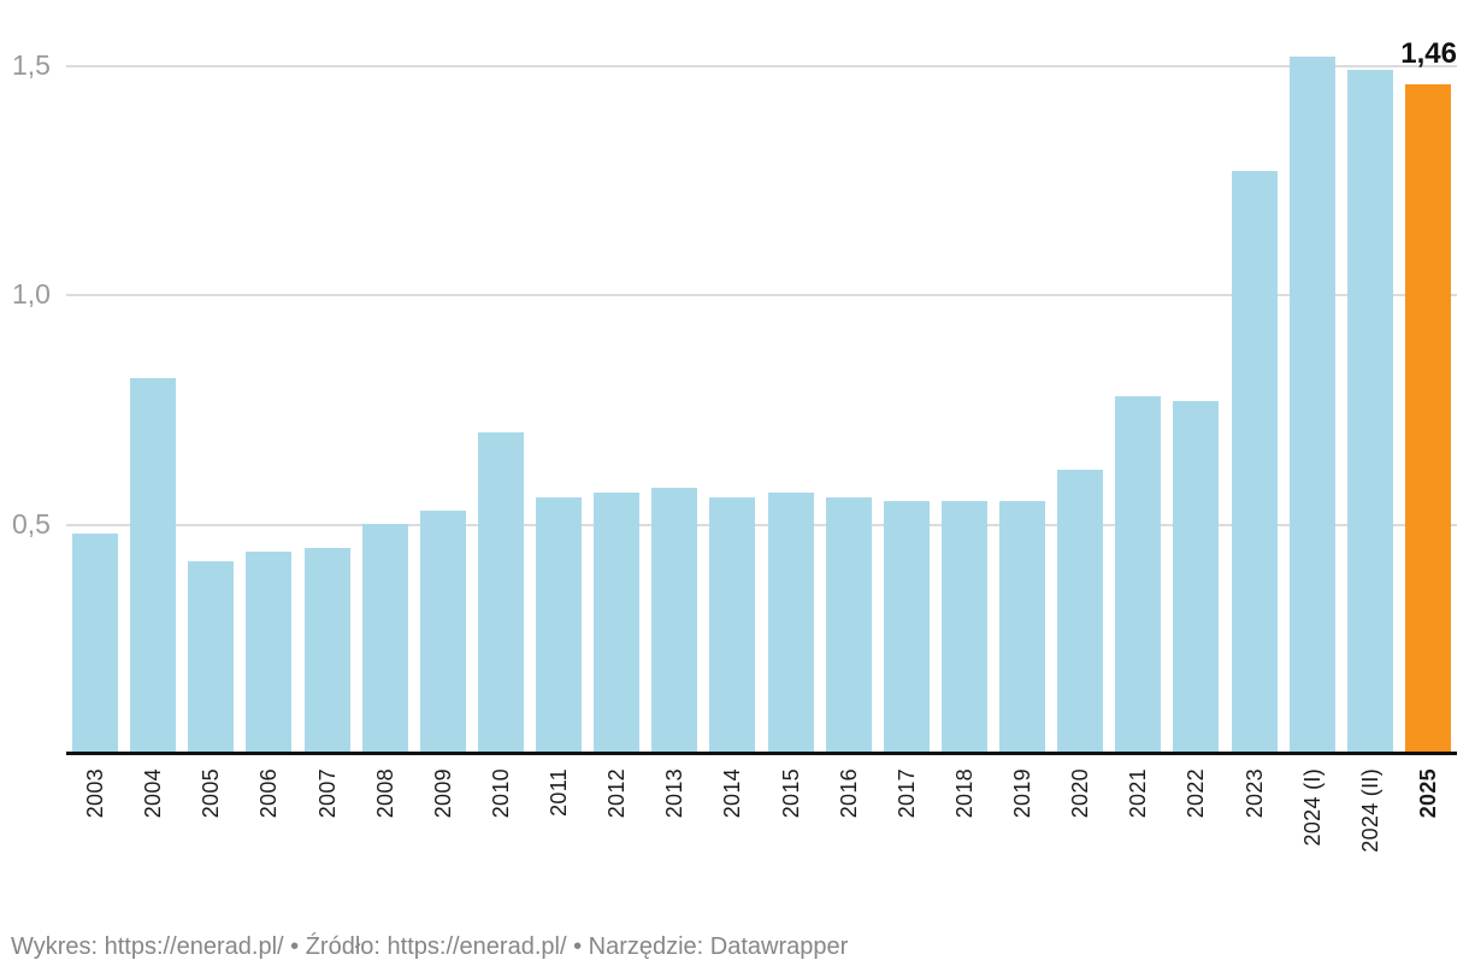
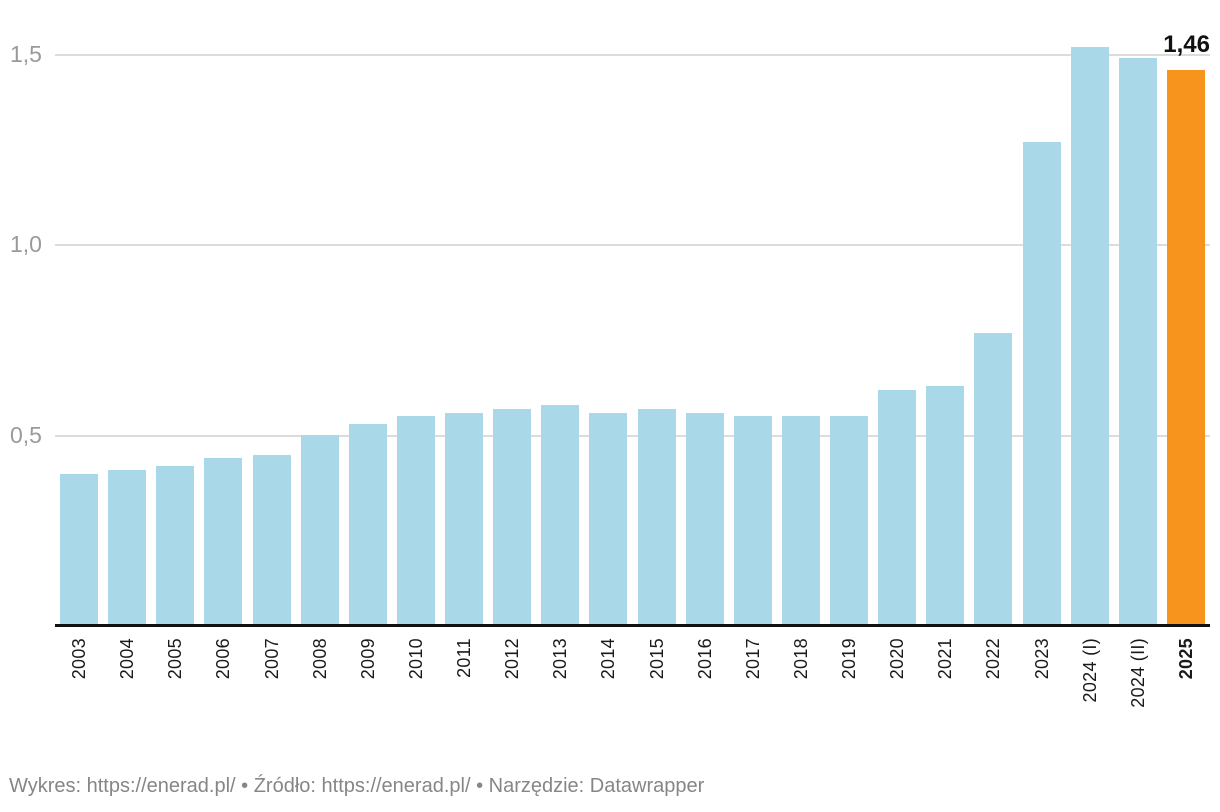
2003: 0,48 -> 0,40
2004: 0,82 -> 0,41
2010: 0,70 -> 0,55
2021: 0,78 -> 0,63
